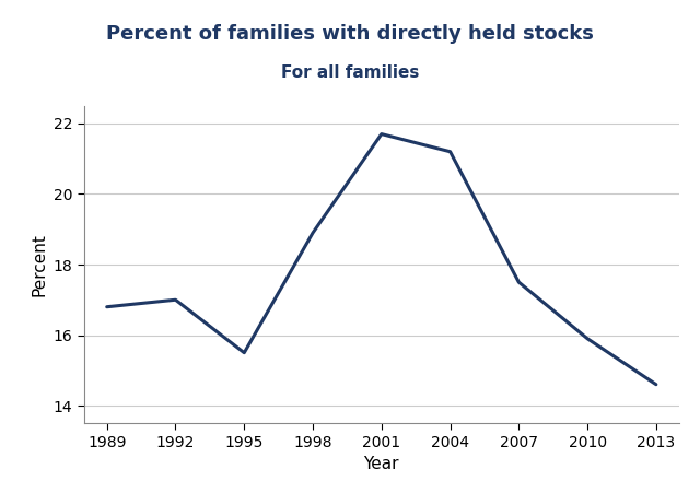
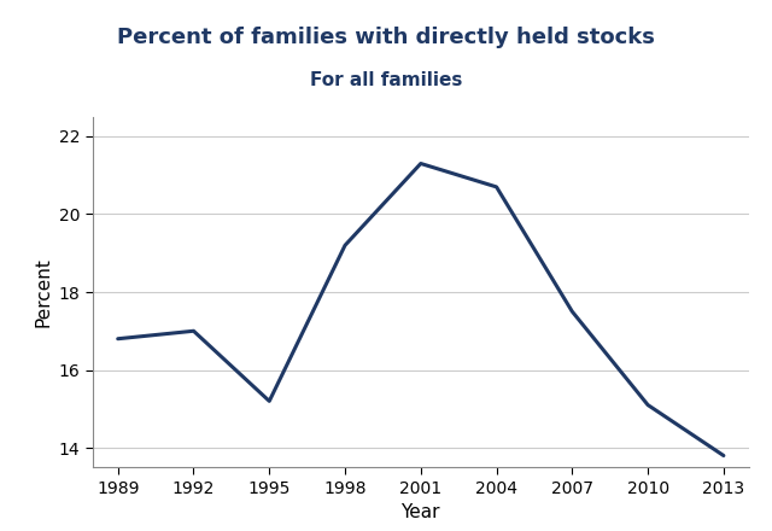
1995: 15.5 -> 15.2
1998: 18.9 -> 19.2
2001: 21.7 -> 21.3
2004: 21.2 -> 20.7
2010: 15.9 -> 15.1
2013: 14.6 -> 13.8
